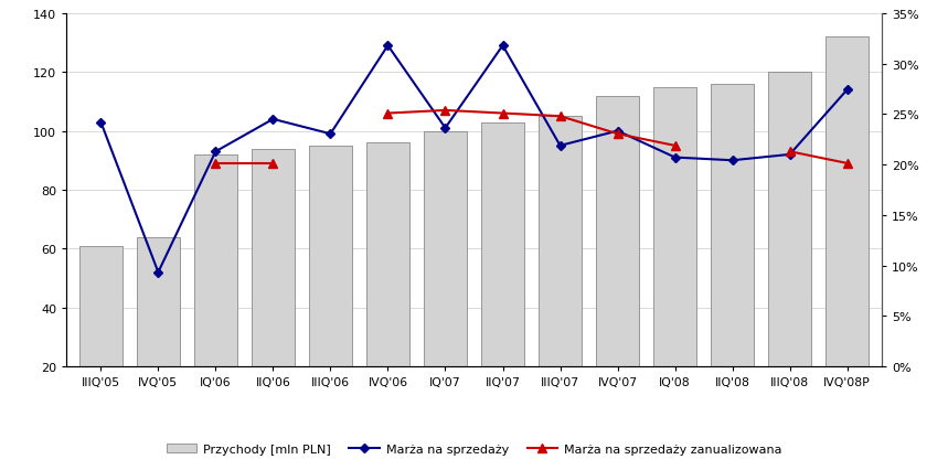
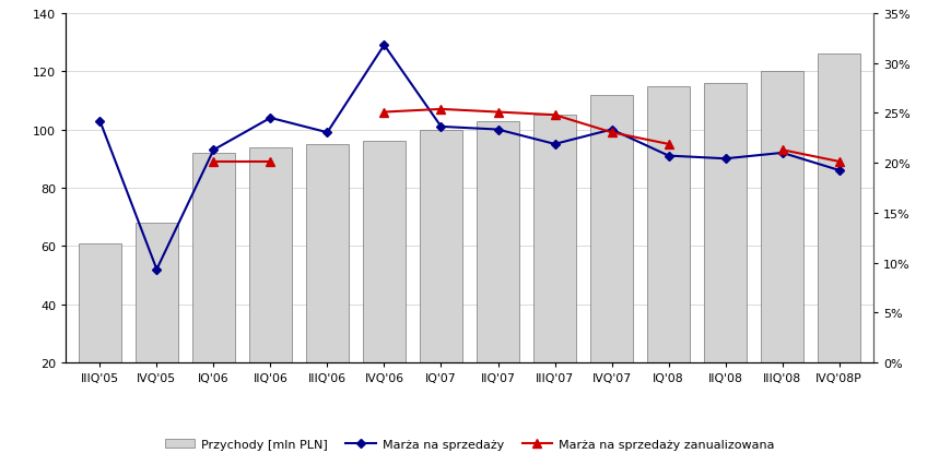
Przychody [mln PLN]/IVQ'05: 64 -> 68
Marża na sprzedaży/IIQ'07: 129 -> 100
Przychody [mln PLN]/IVQ'08P: 132 -> 126
Marża na sprzedaży/IVQ'08P: 114 -> 86
